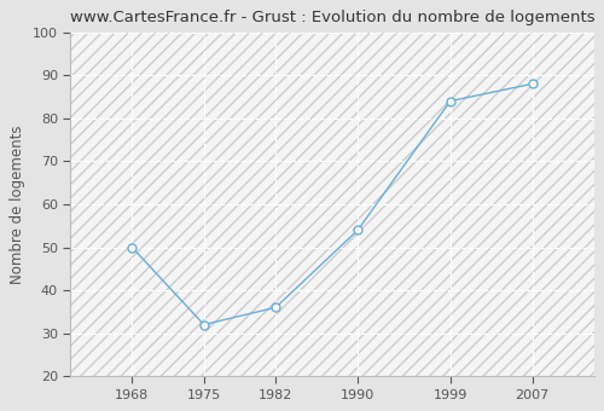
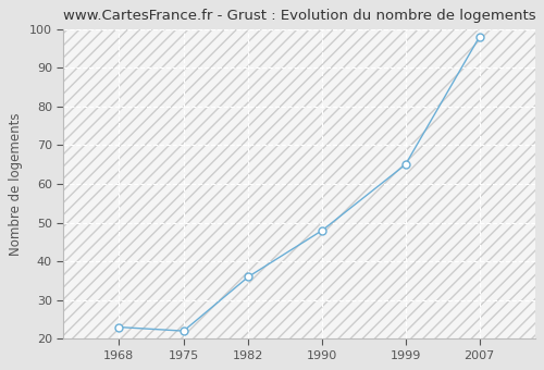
1968: 50 -> 23
1975: 32 -> 22
1990: 54 -> 48
1999: 84 -> 65
2007: 88 -> 98
